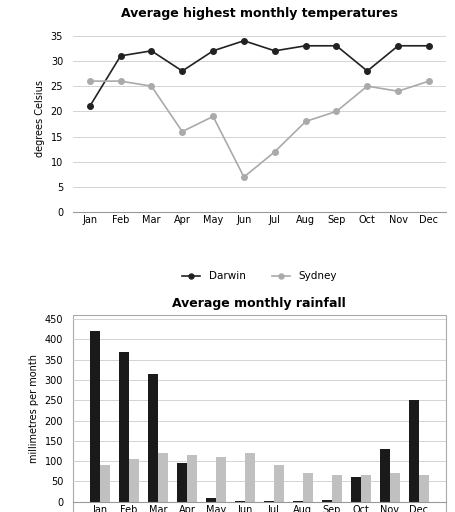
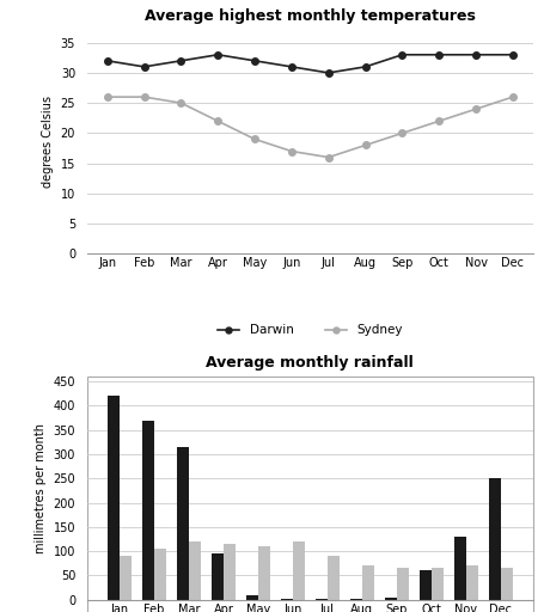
Average highest monthly temperatures/Darwin/Jan: 21 -> 32
Average highest monthly temperatures/Darwin/Apr: 28 -> 33
Average highest monthly temperatures/Sydney/Apr: 16 -> 22
Average highest monthly temperatures/Darwin/Jun: 34 -> 31
Average highest monthly temperatures/Sydney/Jun: 7 -> 17
Average highest monthly temperatures/Darwin/Jul: 32 -> 30
Average highest monthly temperatures/Sydney/Jul: 12 -> 16
Average highest monthly temperatures/Darwin/Aug: 33 -> 31
Average highest monthly temperatures/Darwin/Oct: 28 -> 33
Average highest monthly temperatures/Sydney/Oct: 25 -> 22
